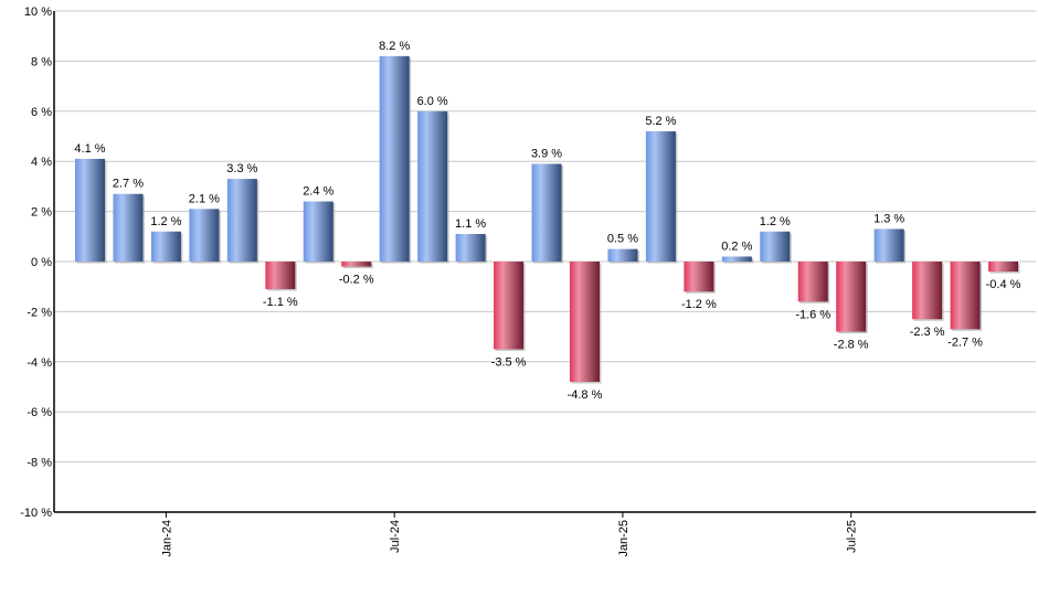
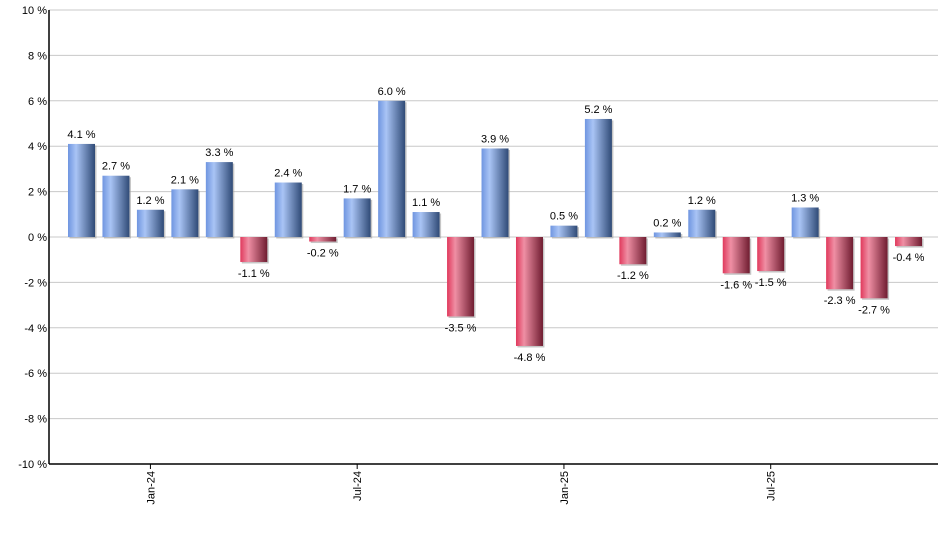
Jul-24: 8.2 -> 1.7
Jul-25: -2.8 -> -1.5
